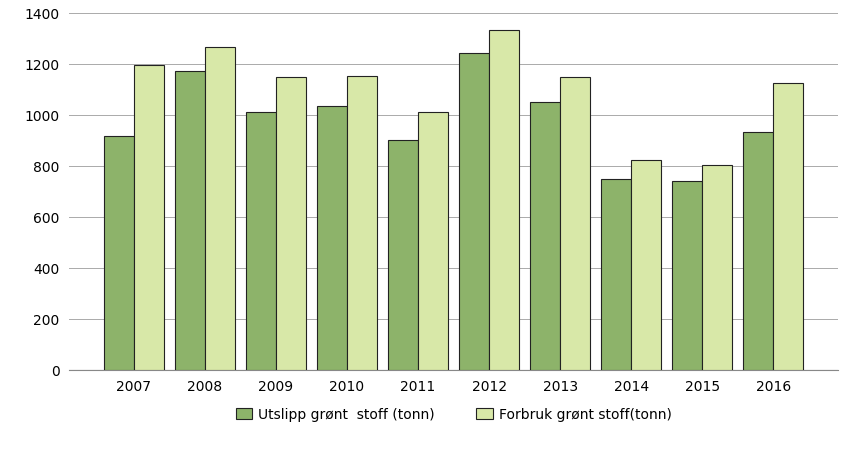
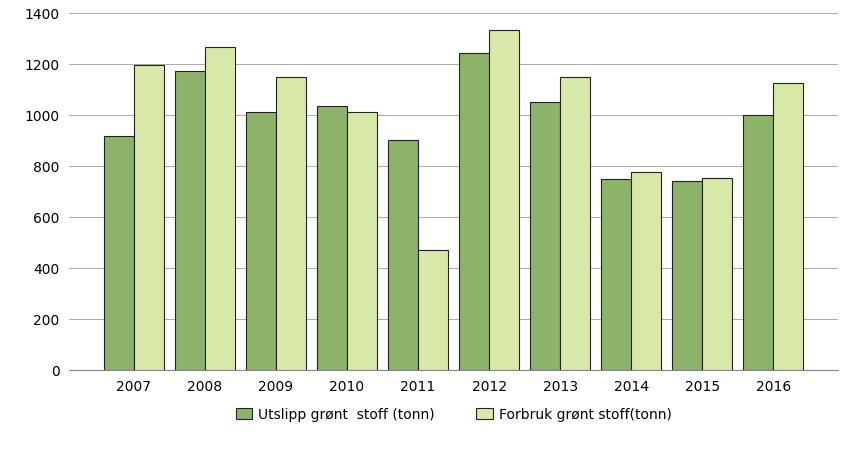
Forbruk grønt stoff(tonn)/2010: 1152 -> 1010
Forbruk grønt stoff(tonn)/2011: 1010 -> 470
Forbruk grønt stoff(tonn)/2014: 822 -> 775
Forbruk grønt stoff(tonn)/2015: 802 -> 750
Utslipp grønt stoff (tonn)/2016: 930 -> 1000
